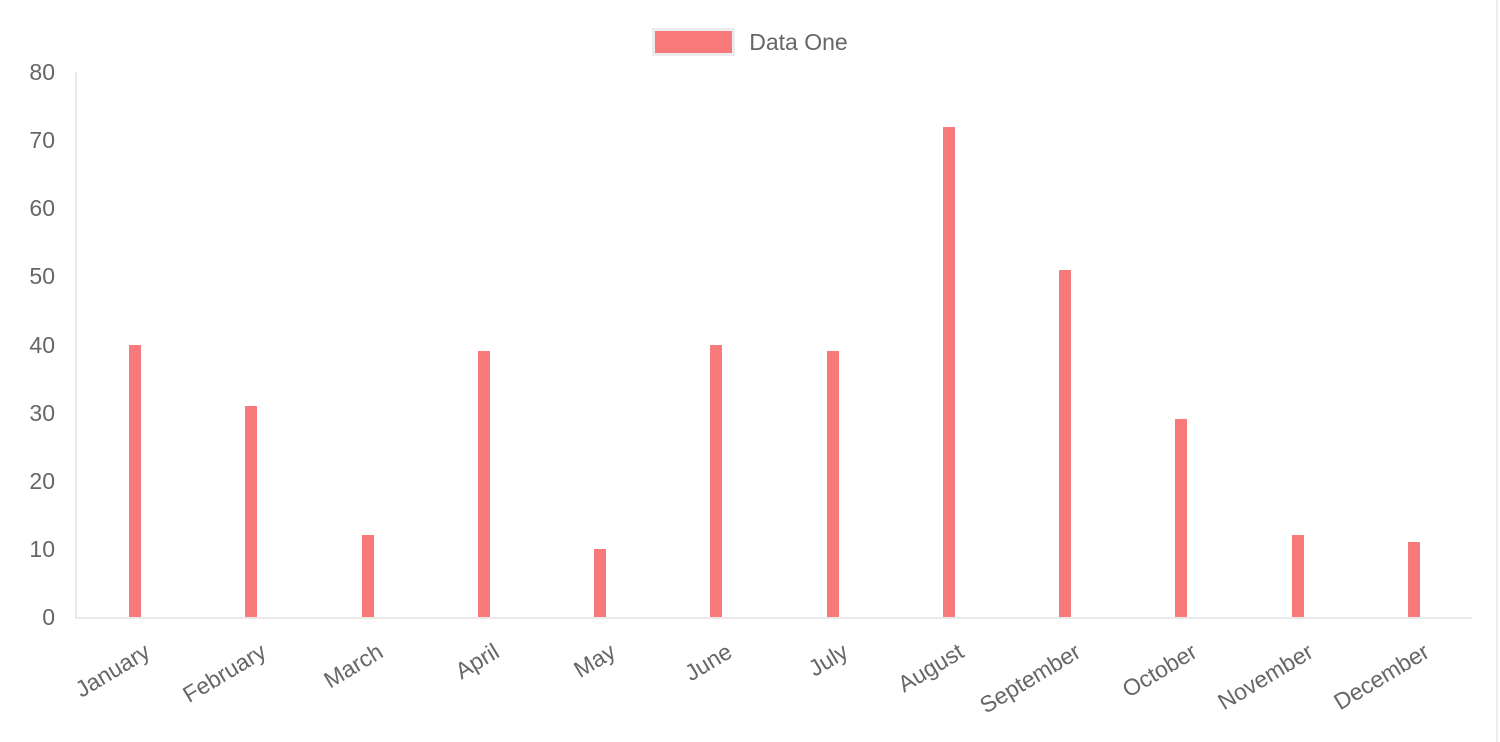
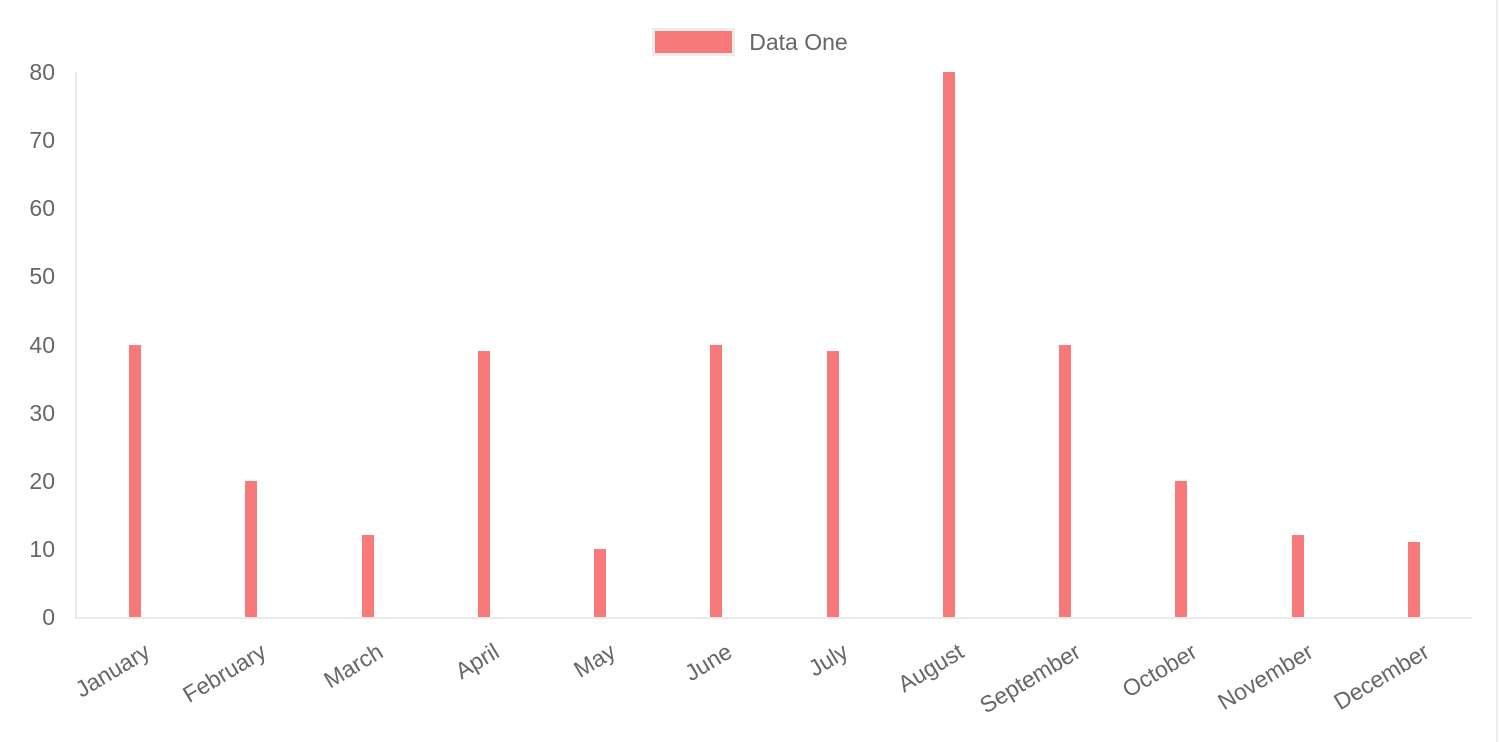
February: 31 -> 20
August: 72 -> 80
September: 51 -> 40
October: 29 -> 20
